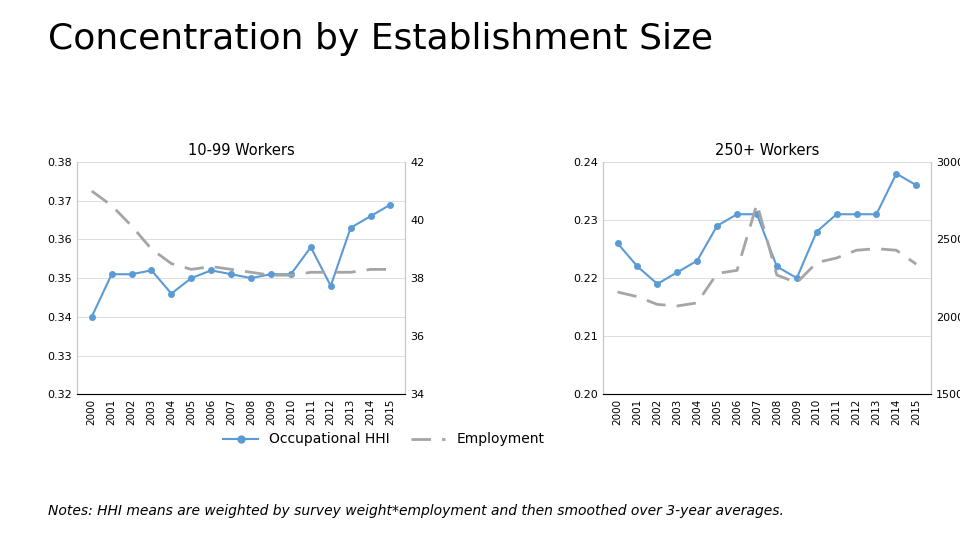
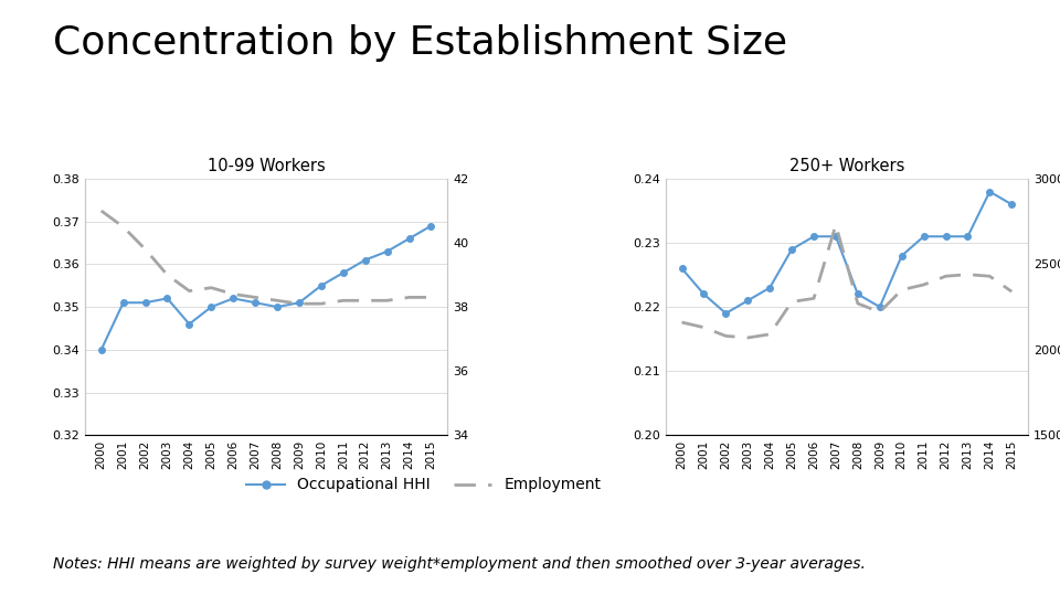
10-99 Workers/Employment/2005: 38.3 -> 38.6
10-99 Workers/Occupational HHI/2010: 0.351 -> 0.355
10-99 Workers/Occupational HHI/2012: 0.348 -> 0.361
